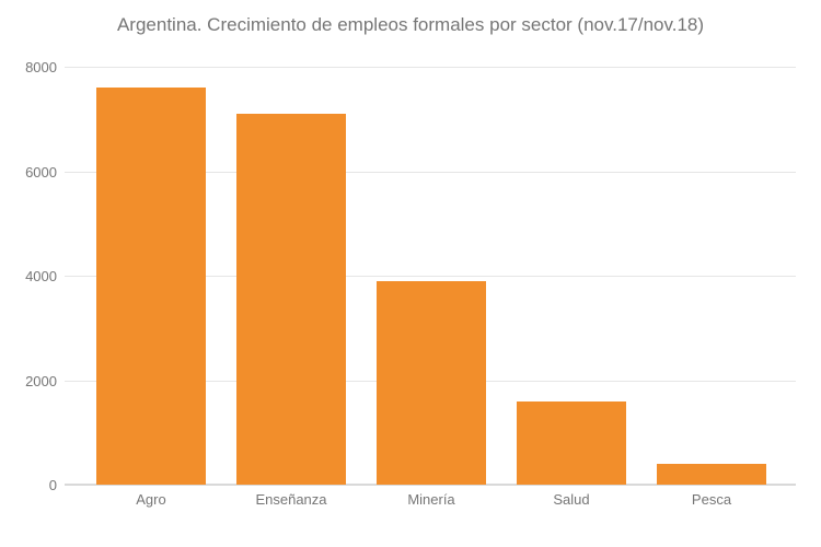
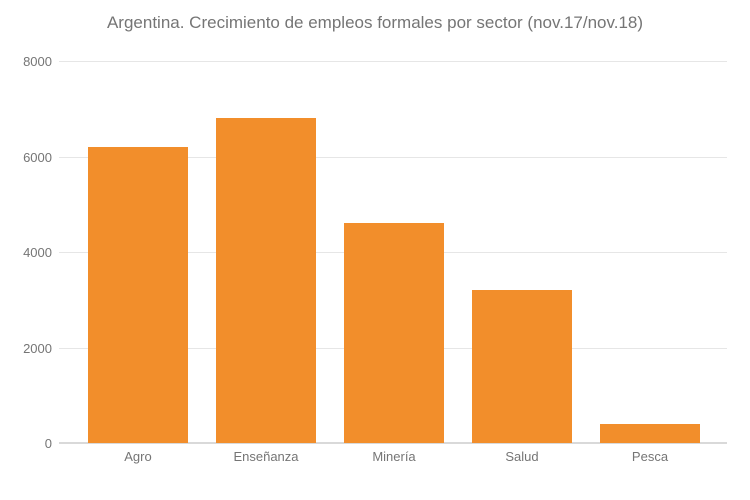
Agro: 7600 -> 6200
Enseñanza: 7100 -> 6800
Minería: 3900 -> 4600
Salud: 1600 -> 3200
